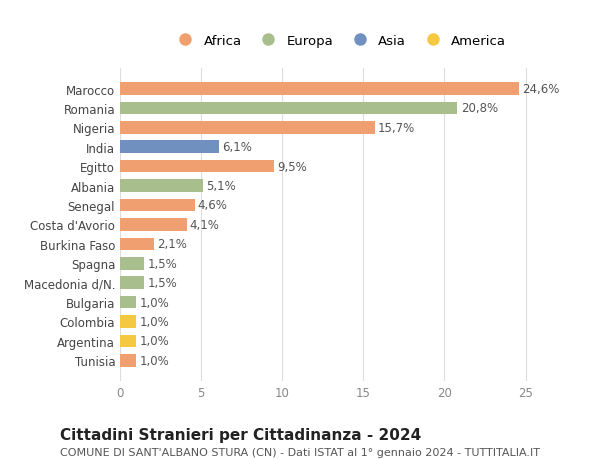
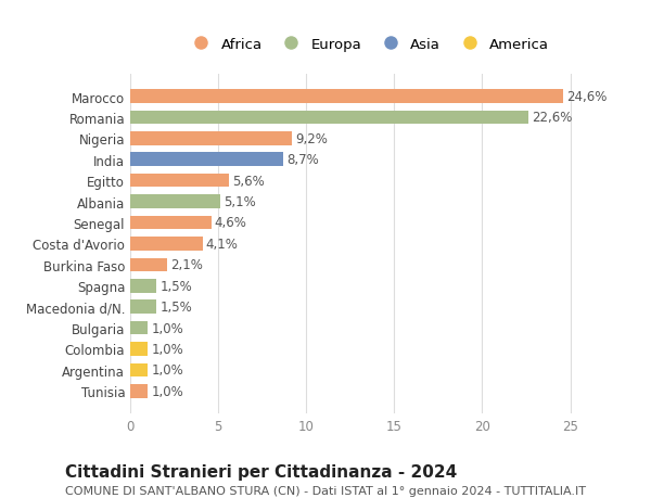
Romania: 20,8% -> 22,6%
Nigeria: 15,7% -> 9,2%
India: 6,1% -> 8,7%
Egitto: 9,5% -> 5,6%
